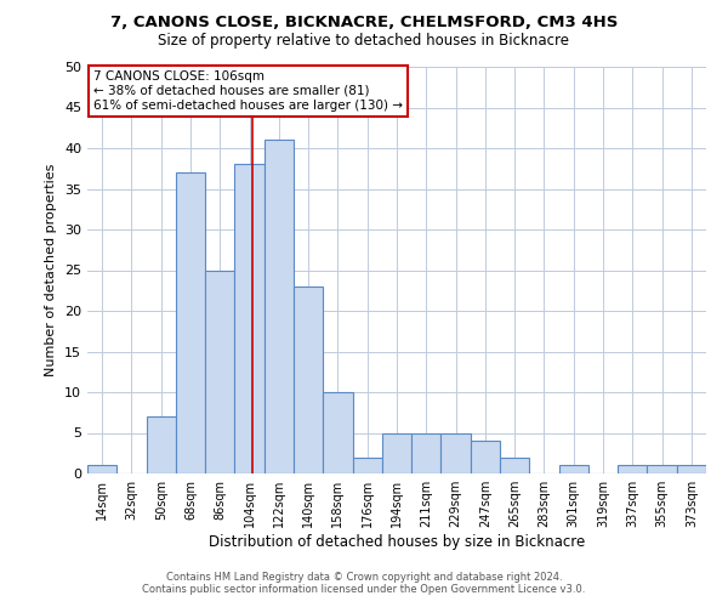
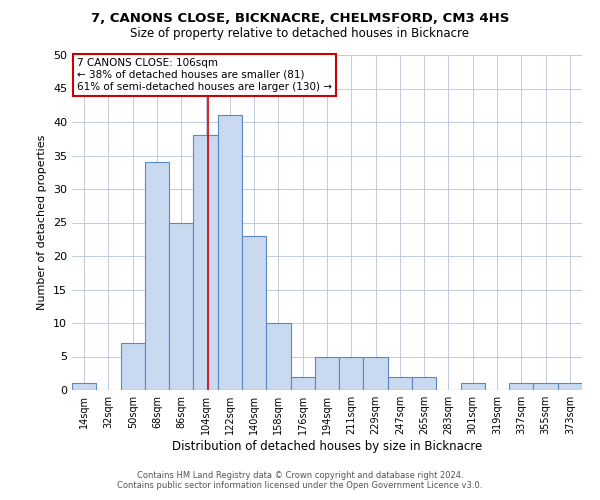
68sqm: 37 -> 34
247sqm: 4 -> 2
